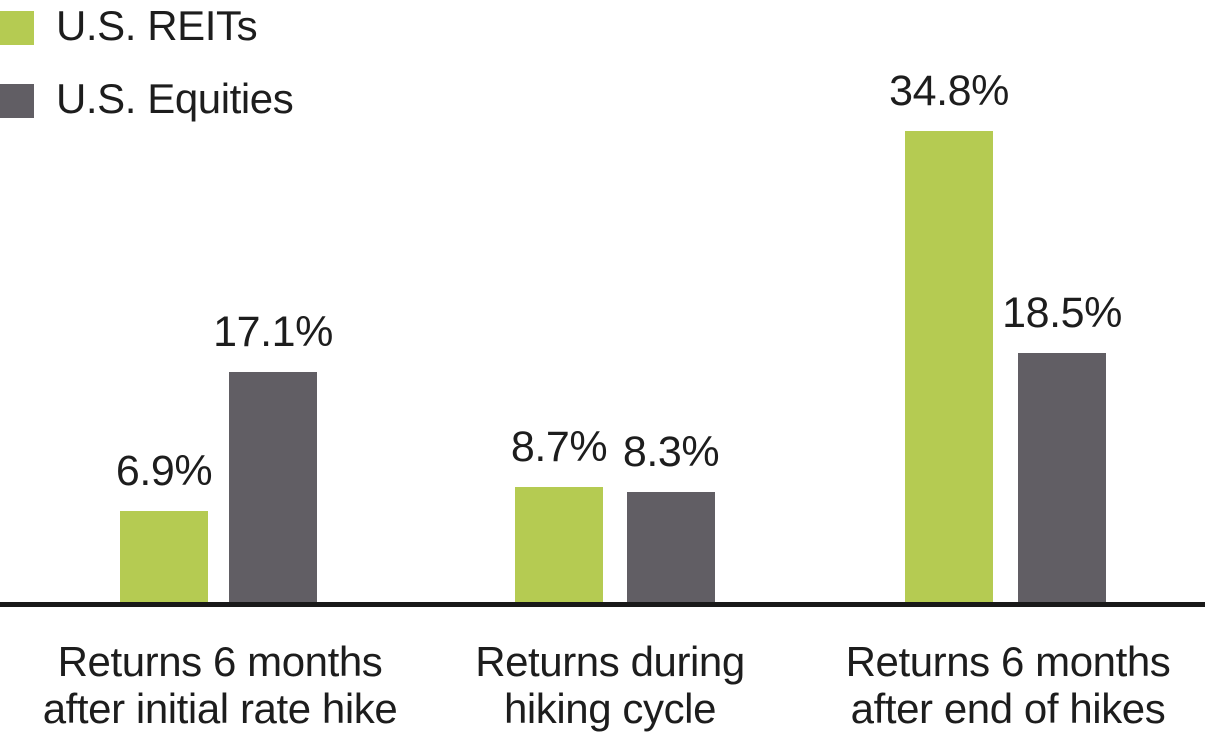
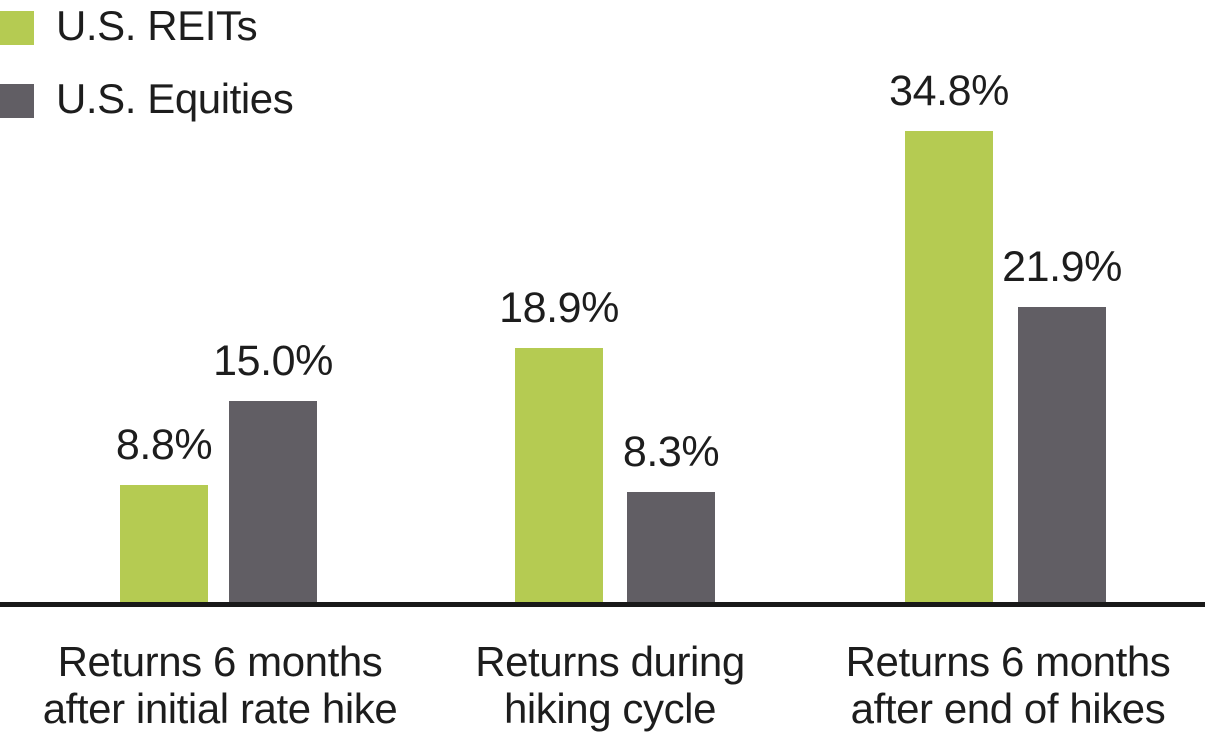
U.S. REITs/Returns 6 months after initial rate hike: 6.9% -> 8.8%
U.S. Equities/Returns 6 months after initial rate hike: 17.1% -> 15.0%
U.S. REITs/Returns during hiking cycle: 8.7% -> 18.9%
U.S. Equities/Returns 6 months after end of hikes: 18.5% -> 21.9%
